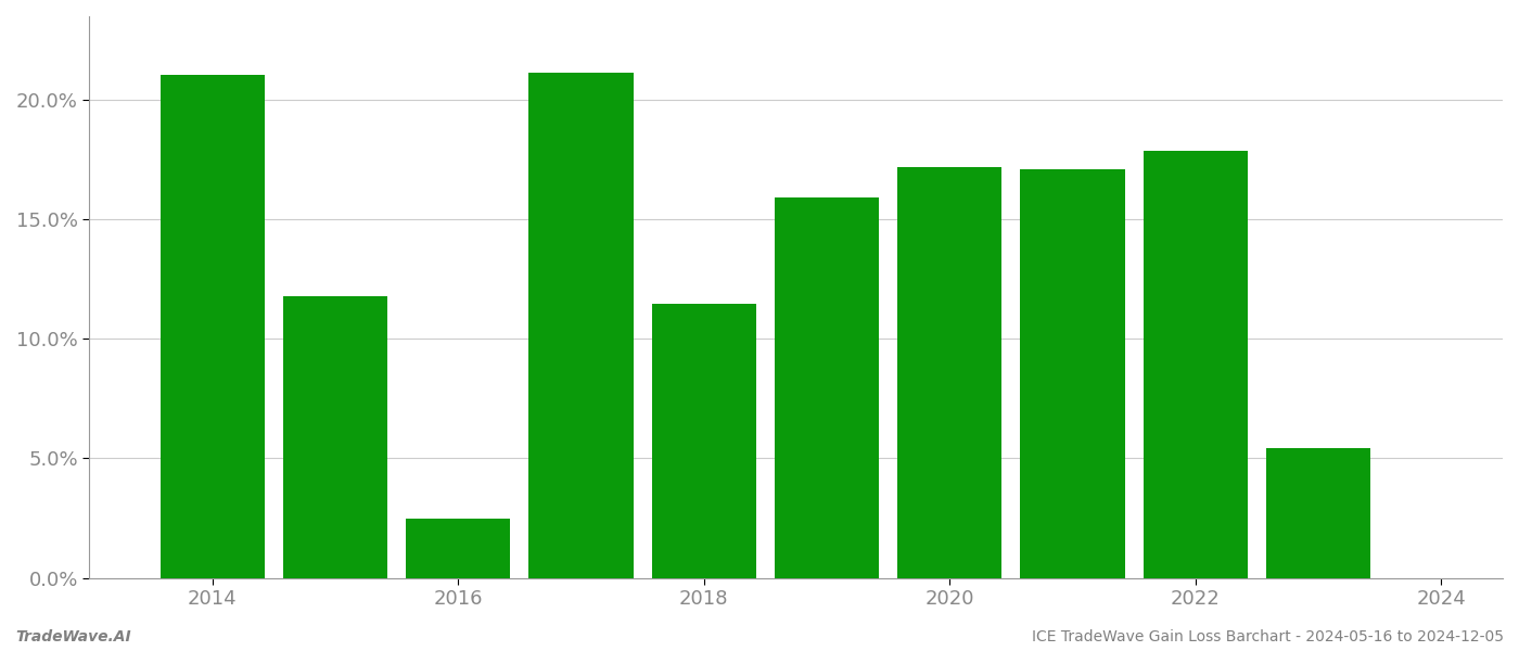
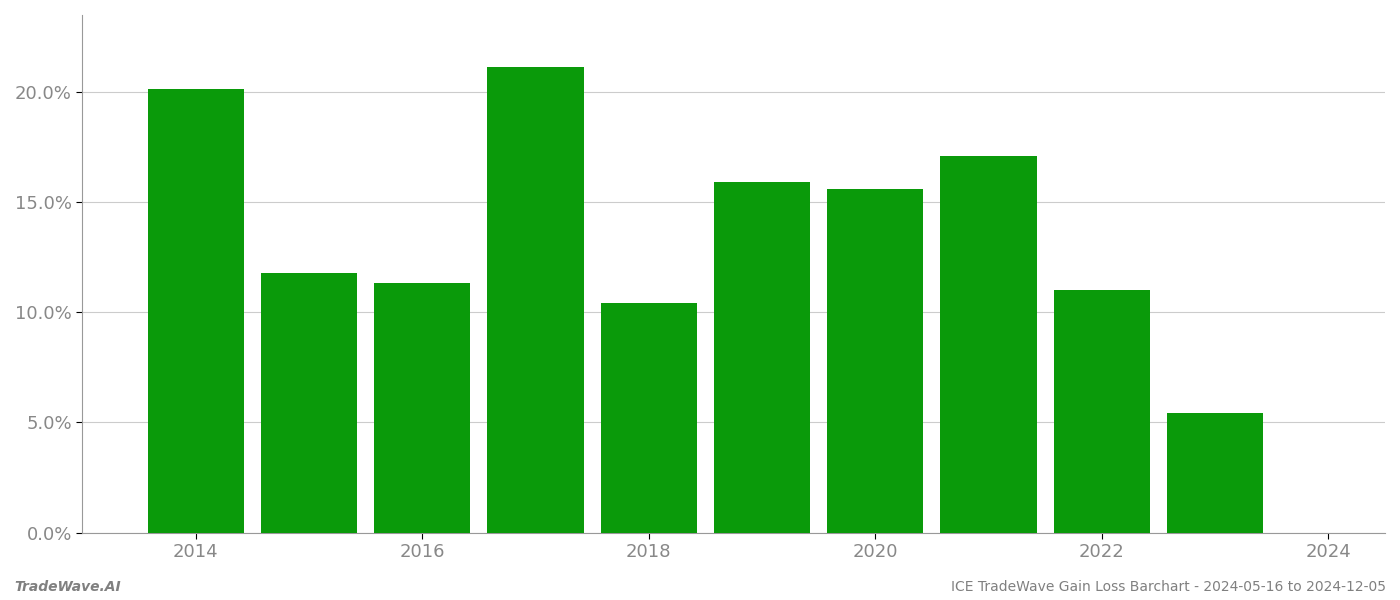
2014: 21.05% -> 20.12%
2016: 2.50% -> 11.32%
2018: 11.45% -> 10.42%
2020: 17.20% -> 15.58%
2022: 17.85% -> 11.02%
